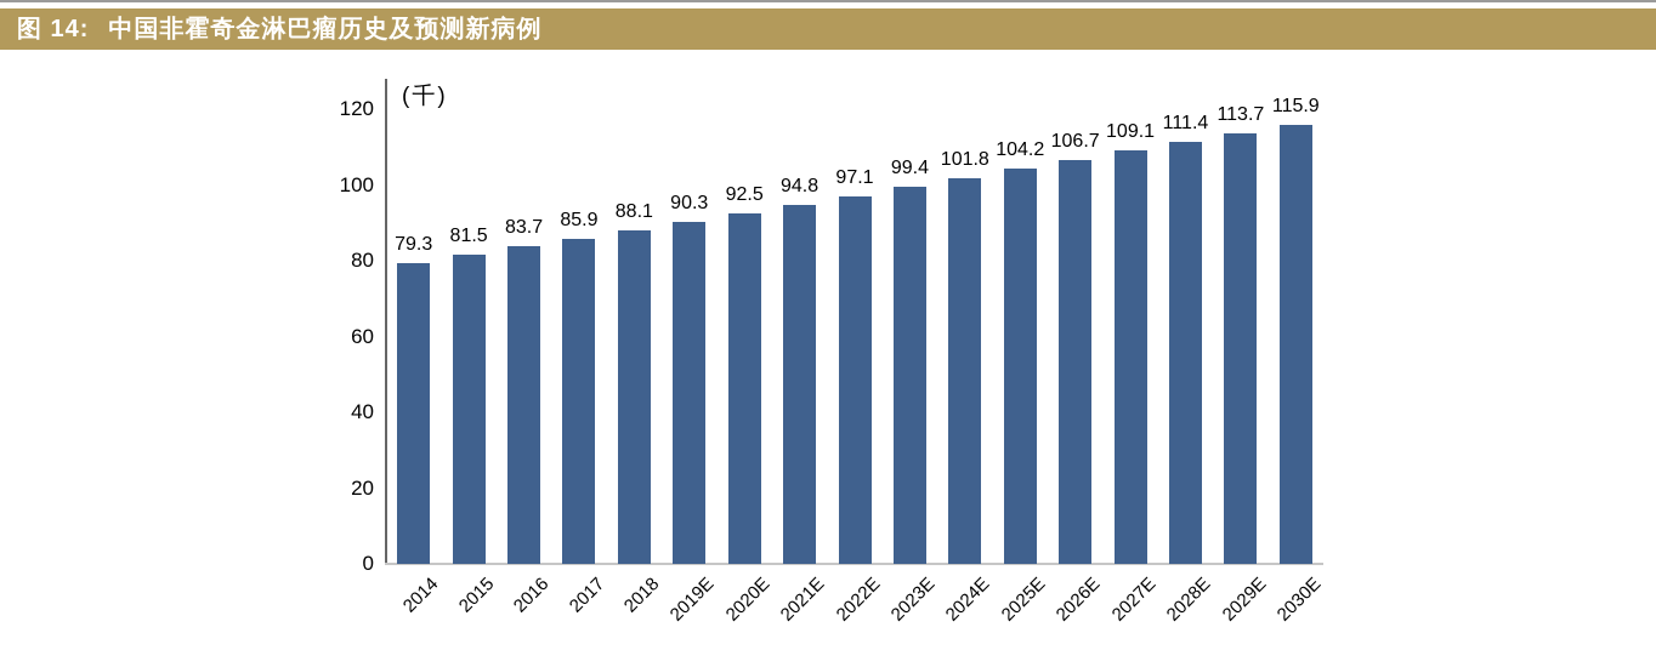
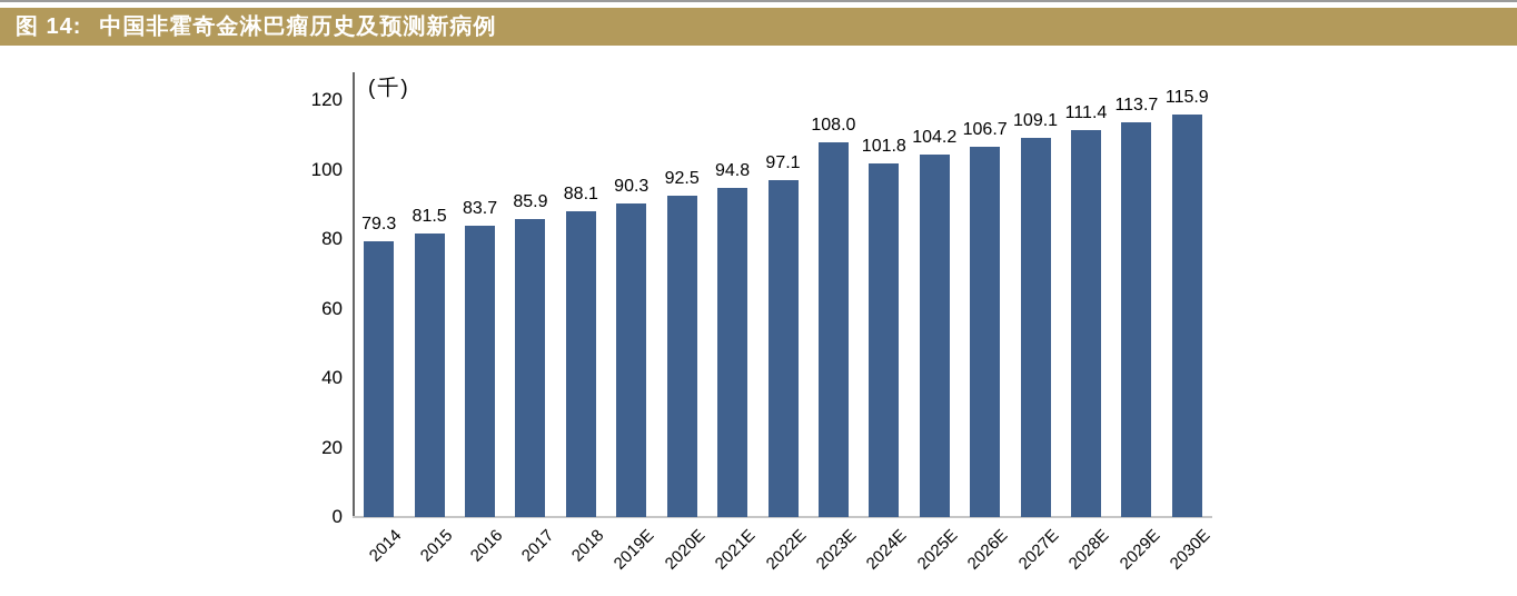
2023E: 99.4 -> 108.0
